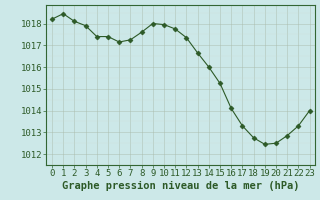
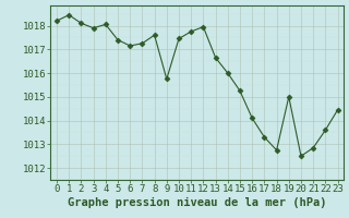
4: 1017.40 -> 1018.05
9: 1018.00 -> 1015.75
10: 1017.95 -> 1017.45
12: 1017.35 -> 1017.95
19: 1012.45 -> 1015.00
22: 1013.30 -> 1013.60
23: 1014.00 -> 1014.45
